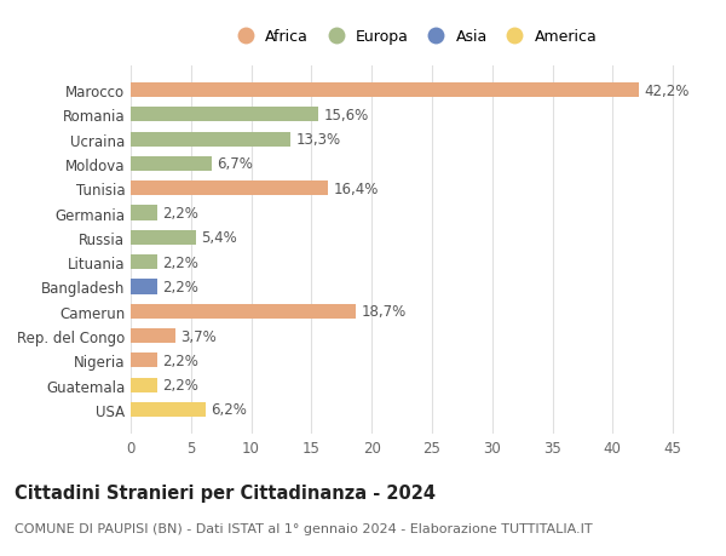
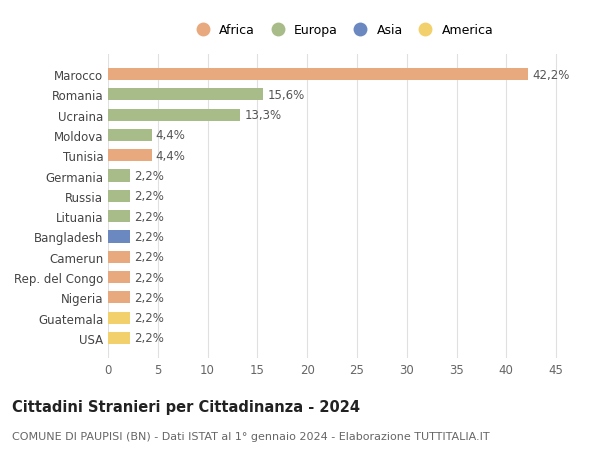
Moldova: 6,7% -> 4,4%
Tunisia: 16,4% -> 4,4%
Russia: 5,4% -> 2,2%
Camerun: 18,7% -> 2,2%
Rep. del Congo: 3,7% -> 2,2%
USA: 6,2% -> 2,2%
